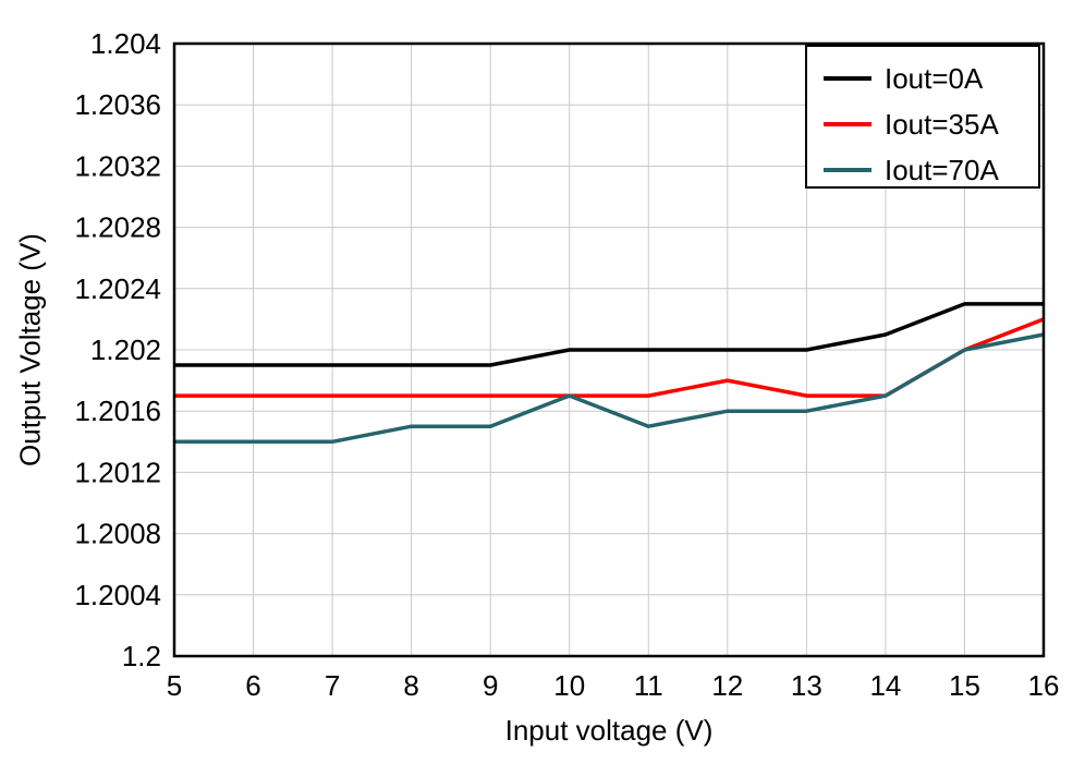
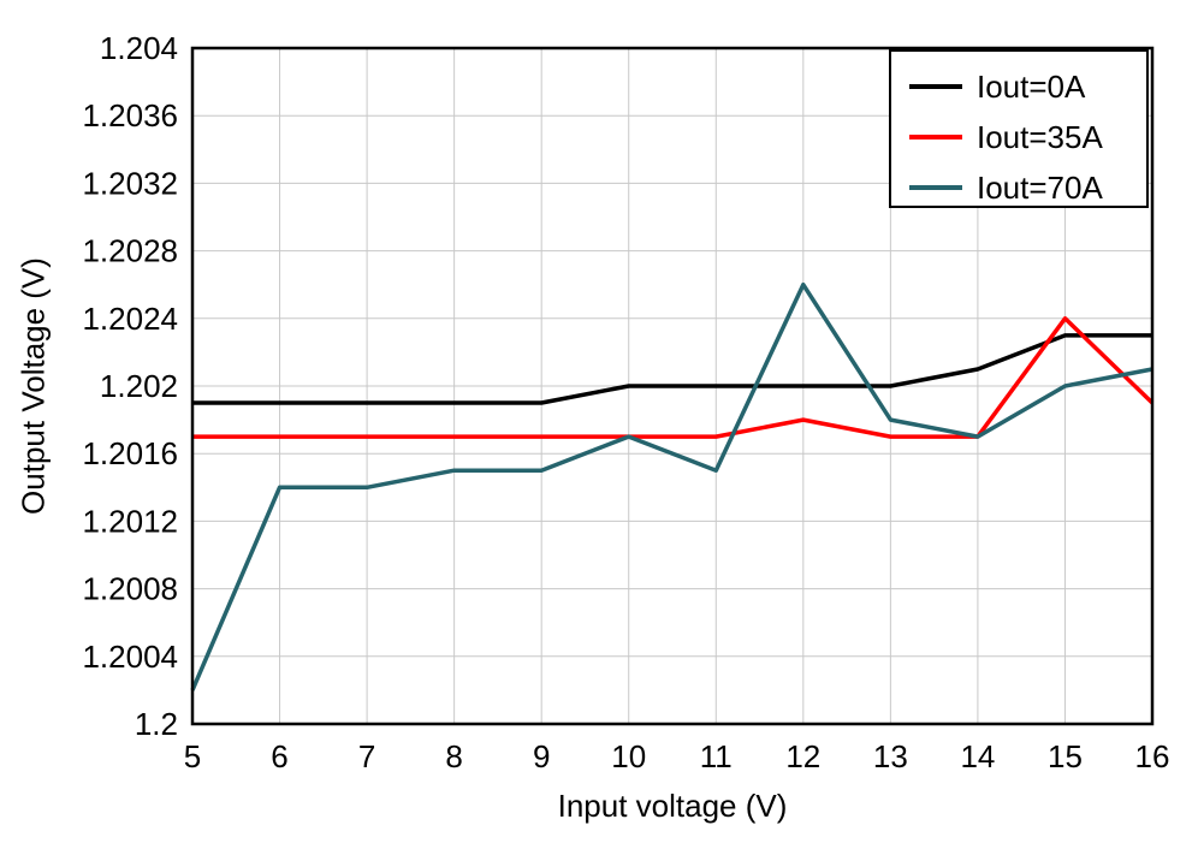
Iout=70A/5: 1.2014 -> 1.2002
Iout=70A/12: 1.2016 -> 1.2026
Iout=70A/13: 1.2016 -> 1.2018
Iout=35A/15: 1.2020 -> 1.2024
Iout=35A/16: 1.2022 -> 1.2019
